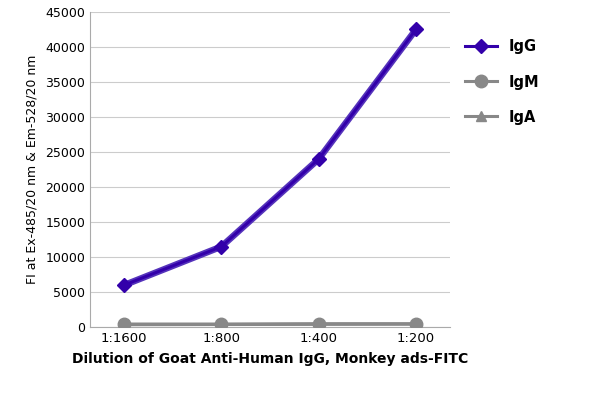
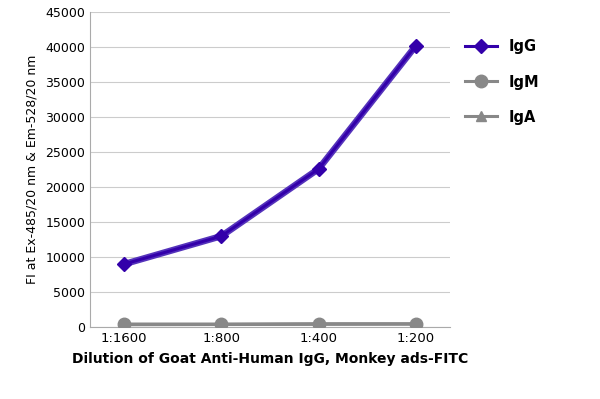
IgG/1:1600: 6000 -> 9000
IgG/1:800: 11500 -> 13000
IgG/1:400: 24000 -> 22600
IgG/1:200: 42500 -> 40200
